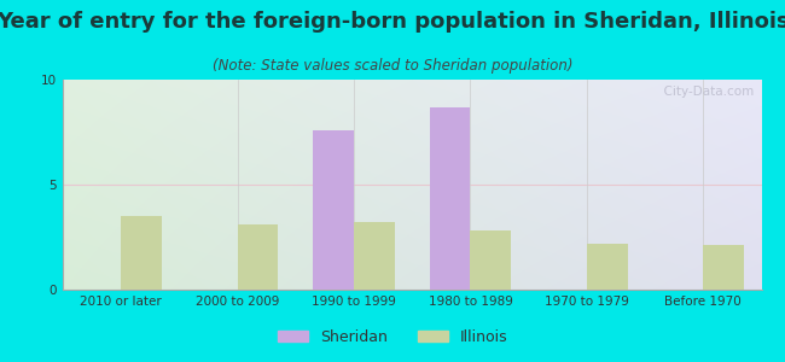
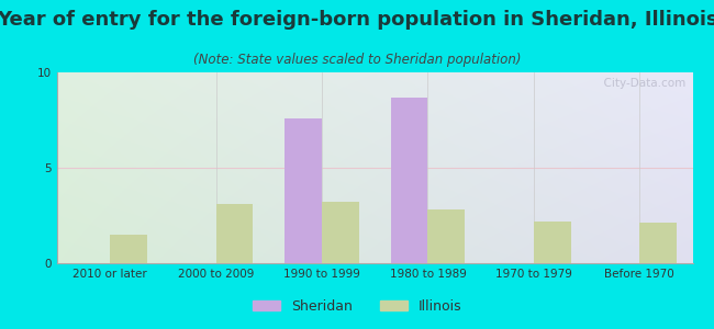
Illinois/2010 or later: 3.5 -> 1.5
